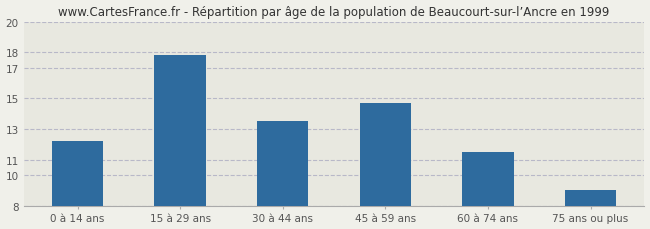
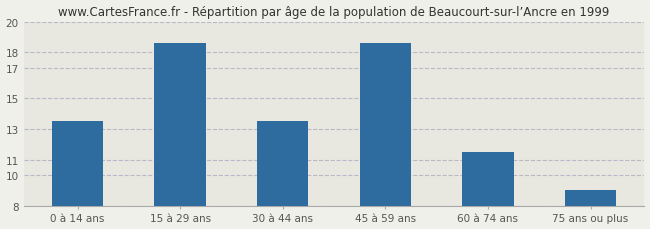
0 à 14 ans: 12.2 -> 13.5
15 à 29 ans: 17.8 -> 18.6
45 à 59 ans: 14.7 -> 18.6
